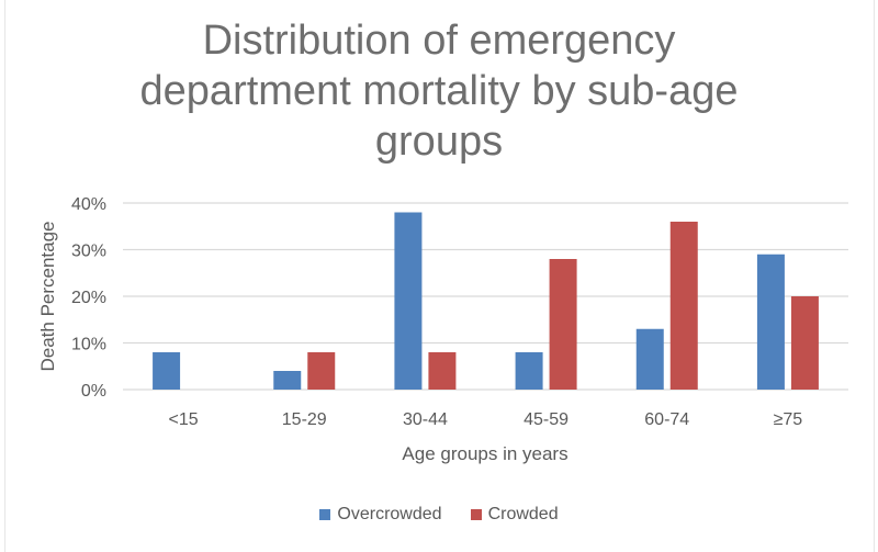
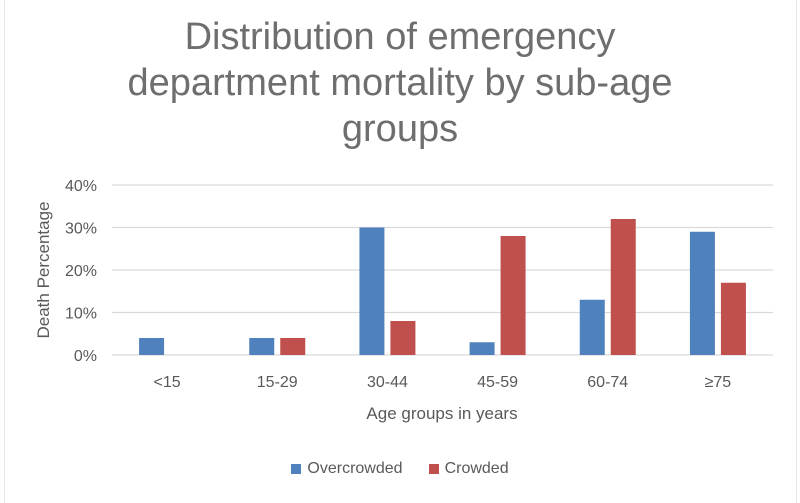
Overcrowded/<15: 8% -> 4%
Crowded/15-29: 8% -> 4%
Overcrowded/30-44: 38% -> 30%
Overcrowded/45-59: 8% -> 3%
Crowded/60-74: 36% -> 32%
Crowded/≥75: 20% -> 17%
